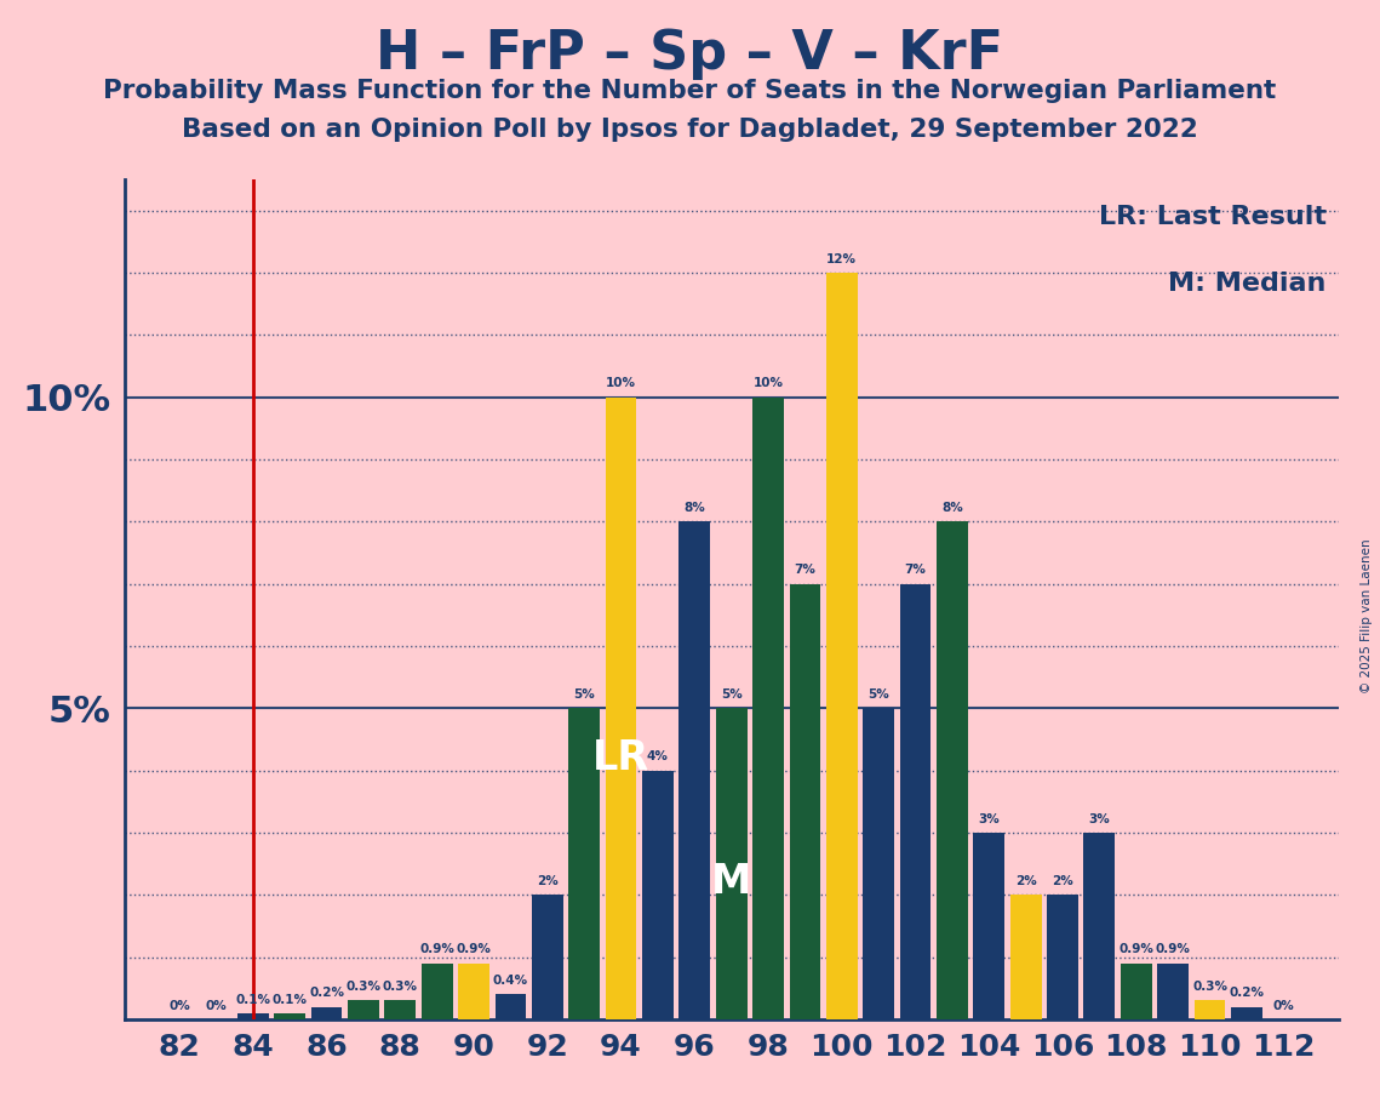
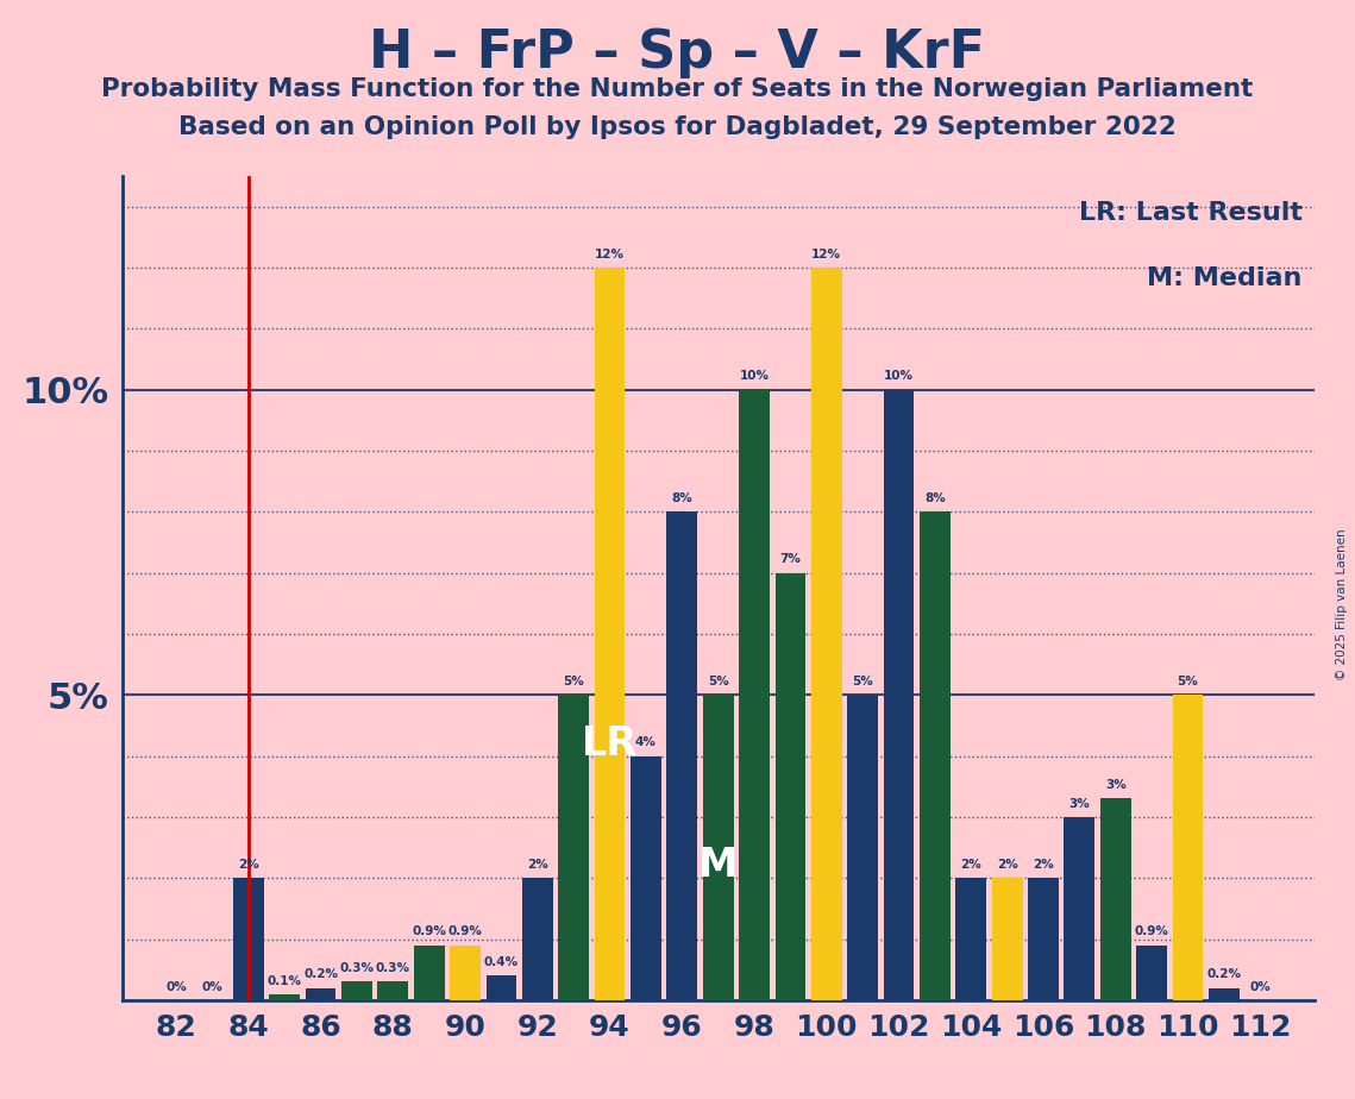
84: 0.1% -> 2%
94: 10% -> 12%
102: 7% -> 10%
104: 3% -> 2%
108: 0.9% -> 3%
110: 0.3% -> 5%
